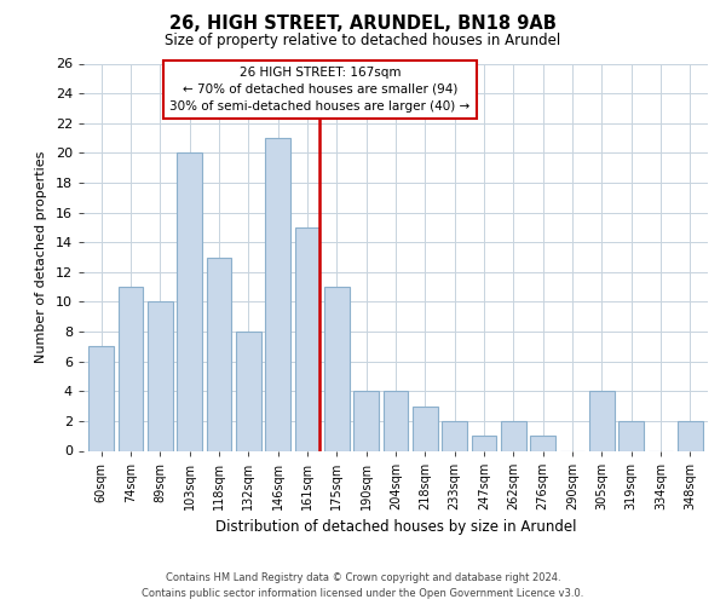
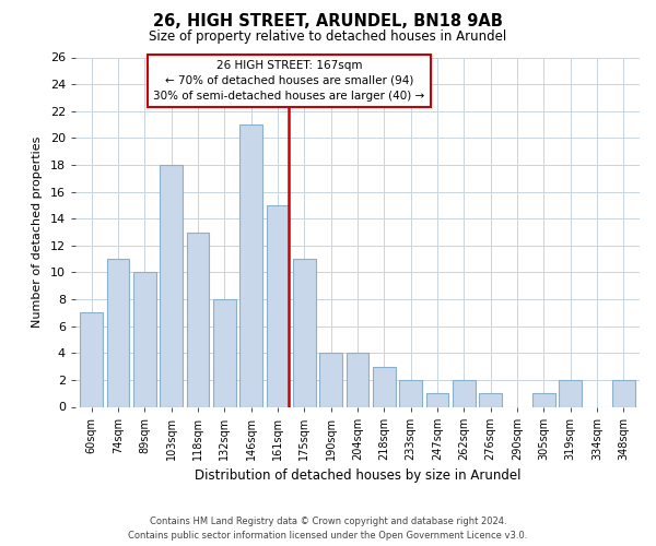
103sqm: 20 -> 18
305sqm: 4 -> 1
